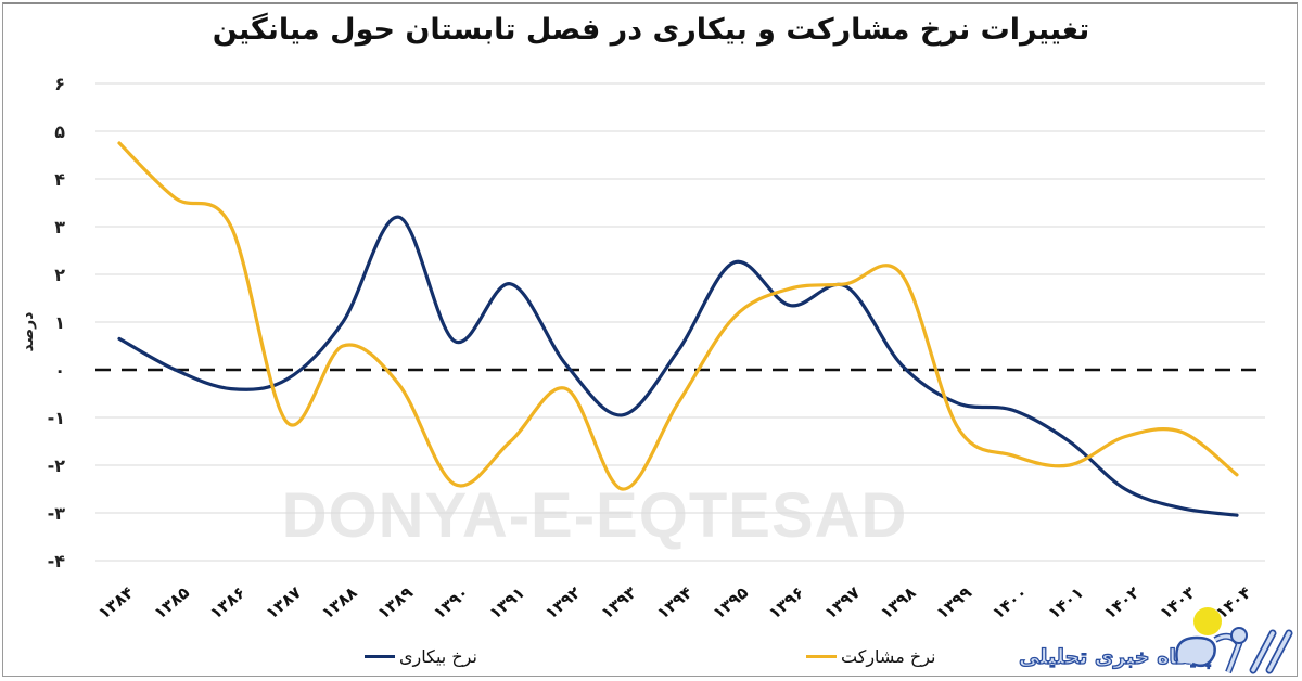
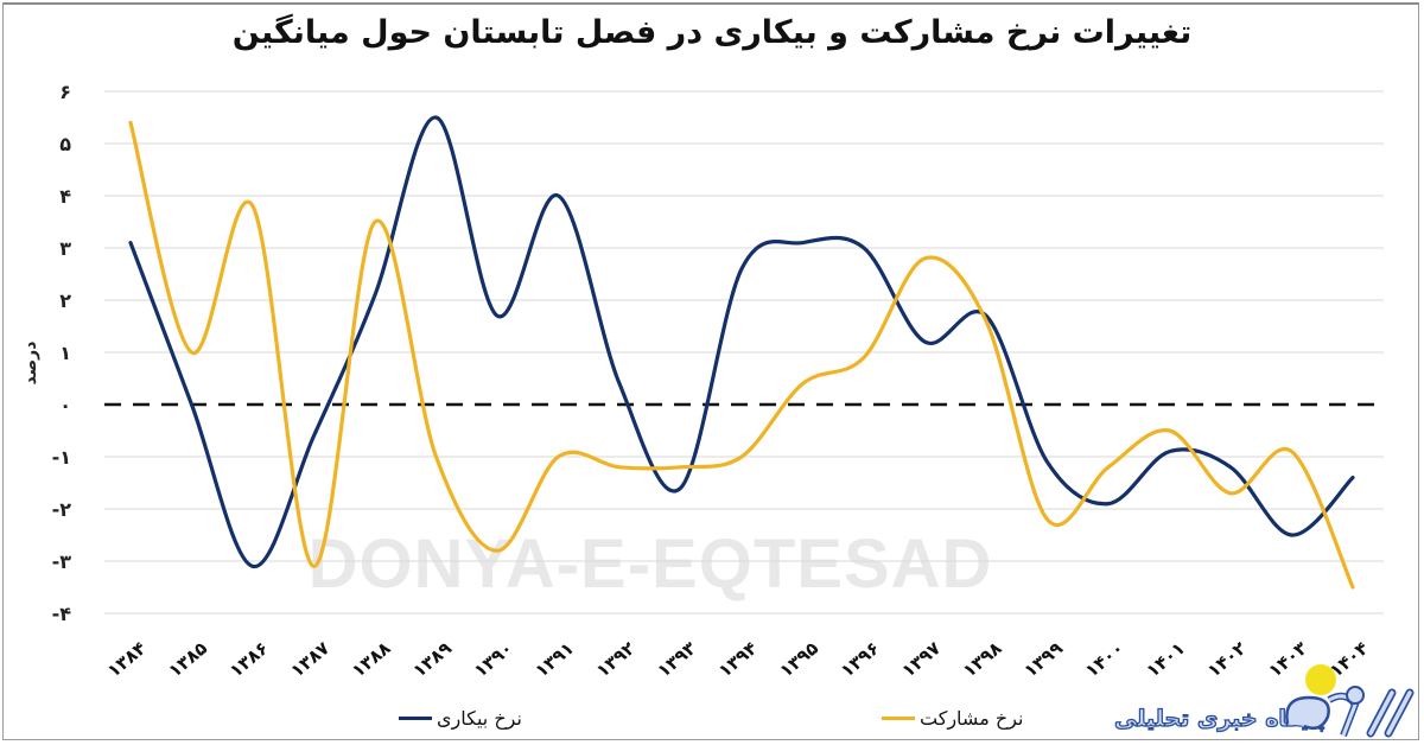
نرخ بیکاری/۱۳۸۴: 0.7 -> 3.1
نرخ مشارکت/۱۳۸۴: 4.8 -> 5.4
نرخ مشارکت/۱۳۸۵: 3.6 -> 1.0
نرخ بیکاری/۱۳۸۶: -0.4 -> -3.1
نرخ مشارکت/۱۳۸۶: 3.0 -> 3.8
نرخ بیکاری/۱۳۸۷: -0.2 -> -0.6
نرخ مشارکت/۱۳۸۷: -1.1 -> -3.1
نرخ بیکاری/۱۳۸۸: 1.0 -> 2.1
نرخ مشارکت/۱۳۸۸: 0.5 -> 3.5
نرخ بیکاری/۱۳۸۹: 3.2 -> 5.5
نرخ مشارکت/۱۳۸۹: -0.3 -> -1.0
نرخ بیکاری/۱۳۹۰: 0.6 -> 1.7
نرخ مشارکت/۱۳۹۰: -2.4 -> -2.8
نرخ بیکاری/۱۳۹۱: 1.8 -> 4.0
نرخ مشارکت/۱۳۹۱: -1.5 -> -1.0
نرخ بیکاری/۱۳۹۲: 0.1 -> 0.4
نرخ مشارکت/۱۳۹۲: -0.4 -> -1.2
نرخ بیکاری/۱۳۹۳: -0.9 -> -1.6
نرخ مشارکت/۱۳۹۳: -2.5 -> -1.2
نرخ بیکاری/۱۳۹۴: 0.4 -> 2.6
نرخ مشارکت/۱۳۹۴: -0.7 -> -1.0
نرخ بیکاری/۱۳۹۵: 2.2 -> 3.1
نرخ مشارکت/۱۳۹۵: 1.1 -> 0.4
نرخ بیکاری/۱۳۹۶: 1.4 -> 3.0
نرخ مشارکت/۱۳۹۶: 1.7 -> 0.9
نرخ بیکاری/۱۳۹۷: 1.8 -> 1.2
نرخ مشارکت/۱۳۹۷: 1.8 -> 2.8
نرخ بیکاری/۱۳۹۸: 0.1 -> 1.7
نرخ مشارکت/۱۳۹۸: 2.0 -> 1.6
نرخ بیکاری/۱۳۹۹: -0.7 -> -1.1
نرخ مشارکت/۱۳۹۹: -1.2 -> -2.2
نرخ بیکاری/۱۴۰۰: -0.8 -> -1.9
نرخ مشارکت/۱۴۰۰: -1.8 -> -1.2
نرخ بیکاری/۱۴۰۱: -1.5 -> -0.9
نرخ مشارکت/۱۴۰۱: -2.0 -> -0.5
نرخ بیکاری/۱۴۰۲: -2.5 -> -1.2
نرخ مشارکت/۱۴۰۲: -1.4 -> -1.7
نرخ بیکاری/۱۴۰۳: -2.9 -> -2.5
نرخ مشارکت/۱۴۰۳: -1.3 -> -0.9
نرخ بیکاری/۱۴۰۴: -3.0 -> -1.4
نرخ مشارکت/۱۴۰۴: -2.2 -> -3.5
